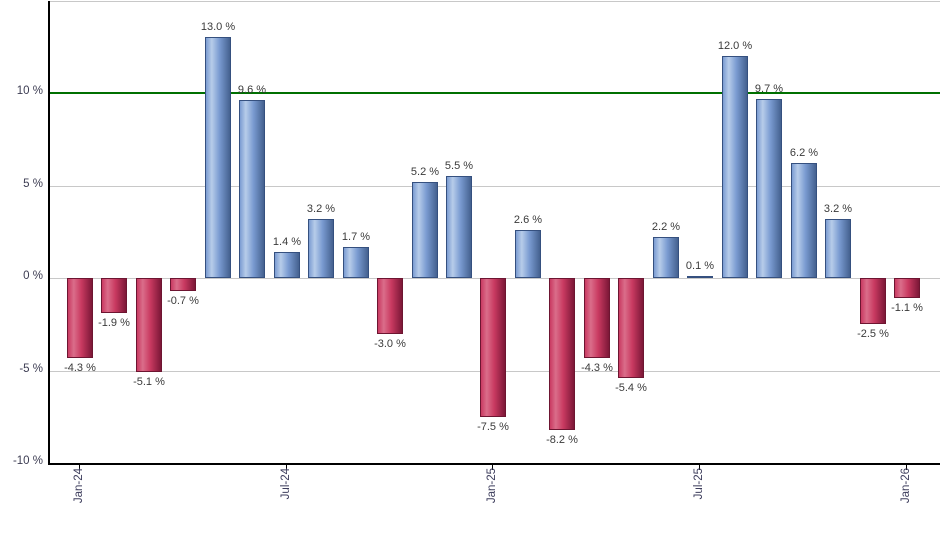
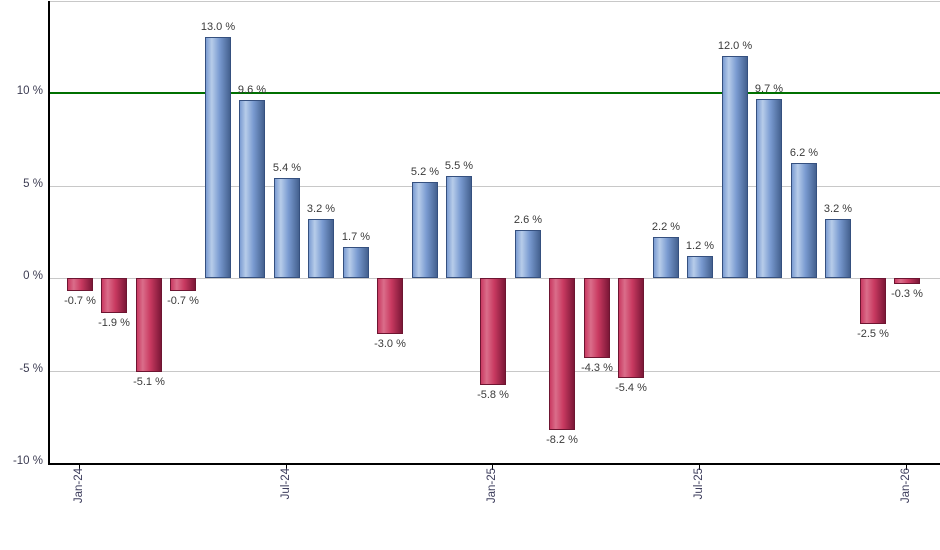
Jan-24: -4.3 -> -0.7
Jul-24: 1.4 -> 5.4
Jan-25: -7.5 -> -5.8
Jul-25: 0.1 -> 1.2
Jan-26: -1.1 -> -0.3
